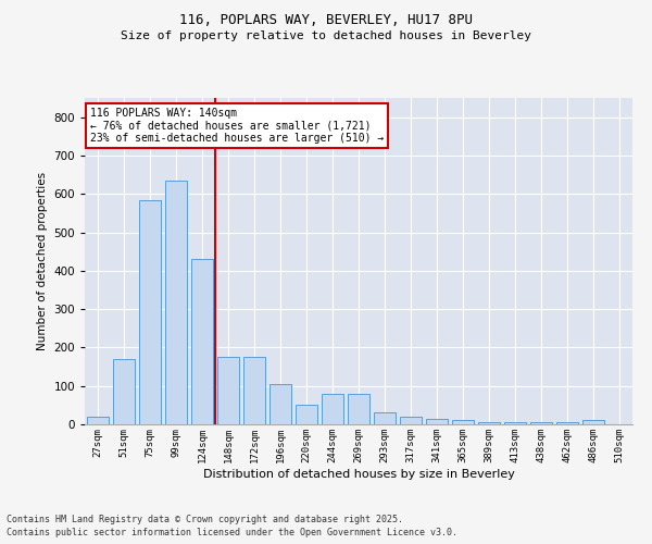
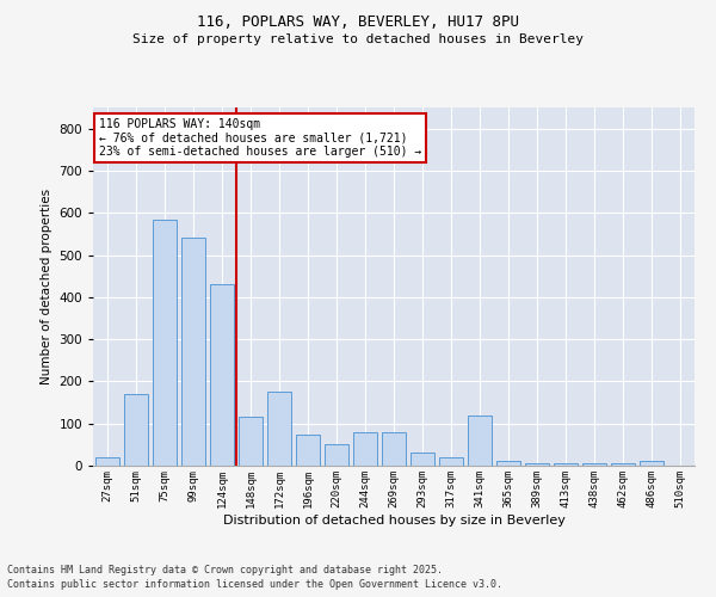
99sqm: 635 -> 540
148sqm: 175 -> 115
196sqm: 105 -> 75
341sqm: 15 -> 120
